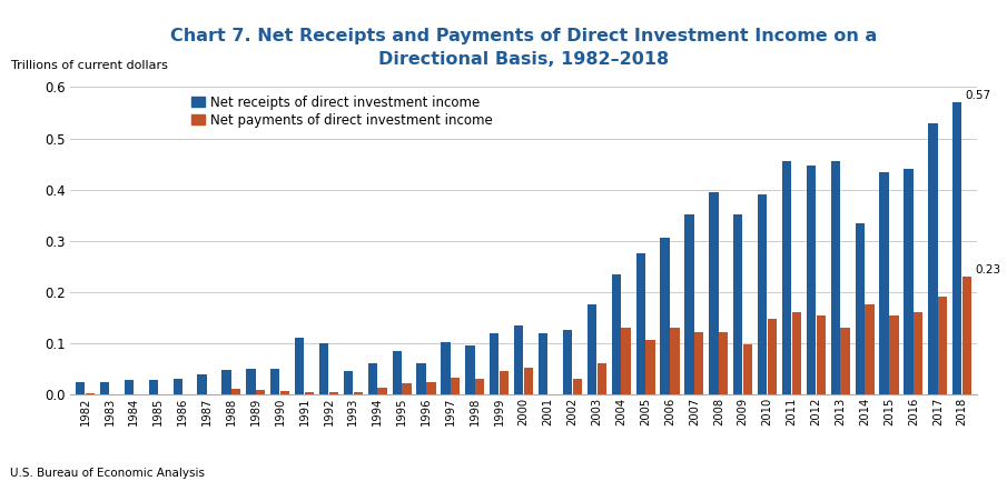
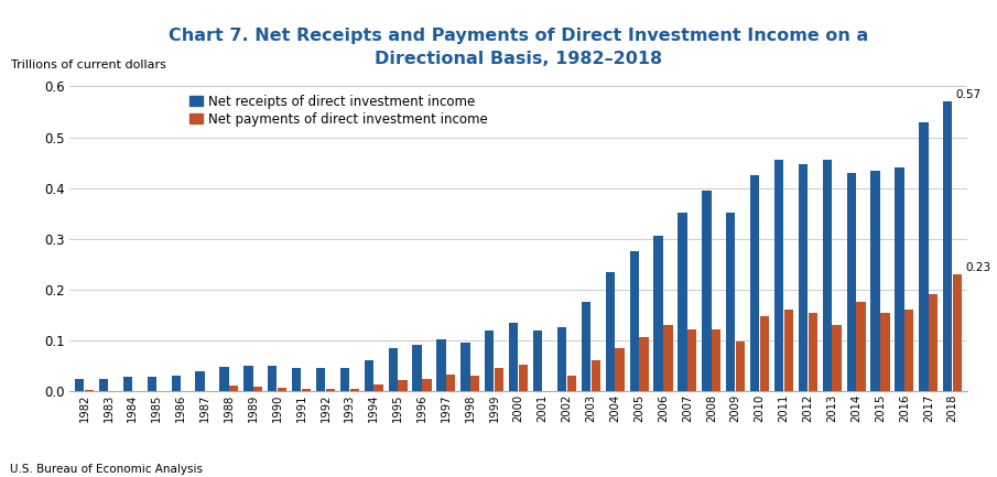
Net receipts of direct investment income/1991: 0.110 -> 0.046
Net receipts of direct investment income/1992: 0.100 -> 0.045
Net receipts of direct investment income/1996: 0.060 -> 0.092
Net payments of direct investment income/2004: 0.130 -> 0.085
Net receipts of direct investment income/2010: 0.390 -> 0.425
Net receipts of direct investment income/2014: 0.335 -> 0.430
